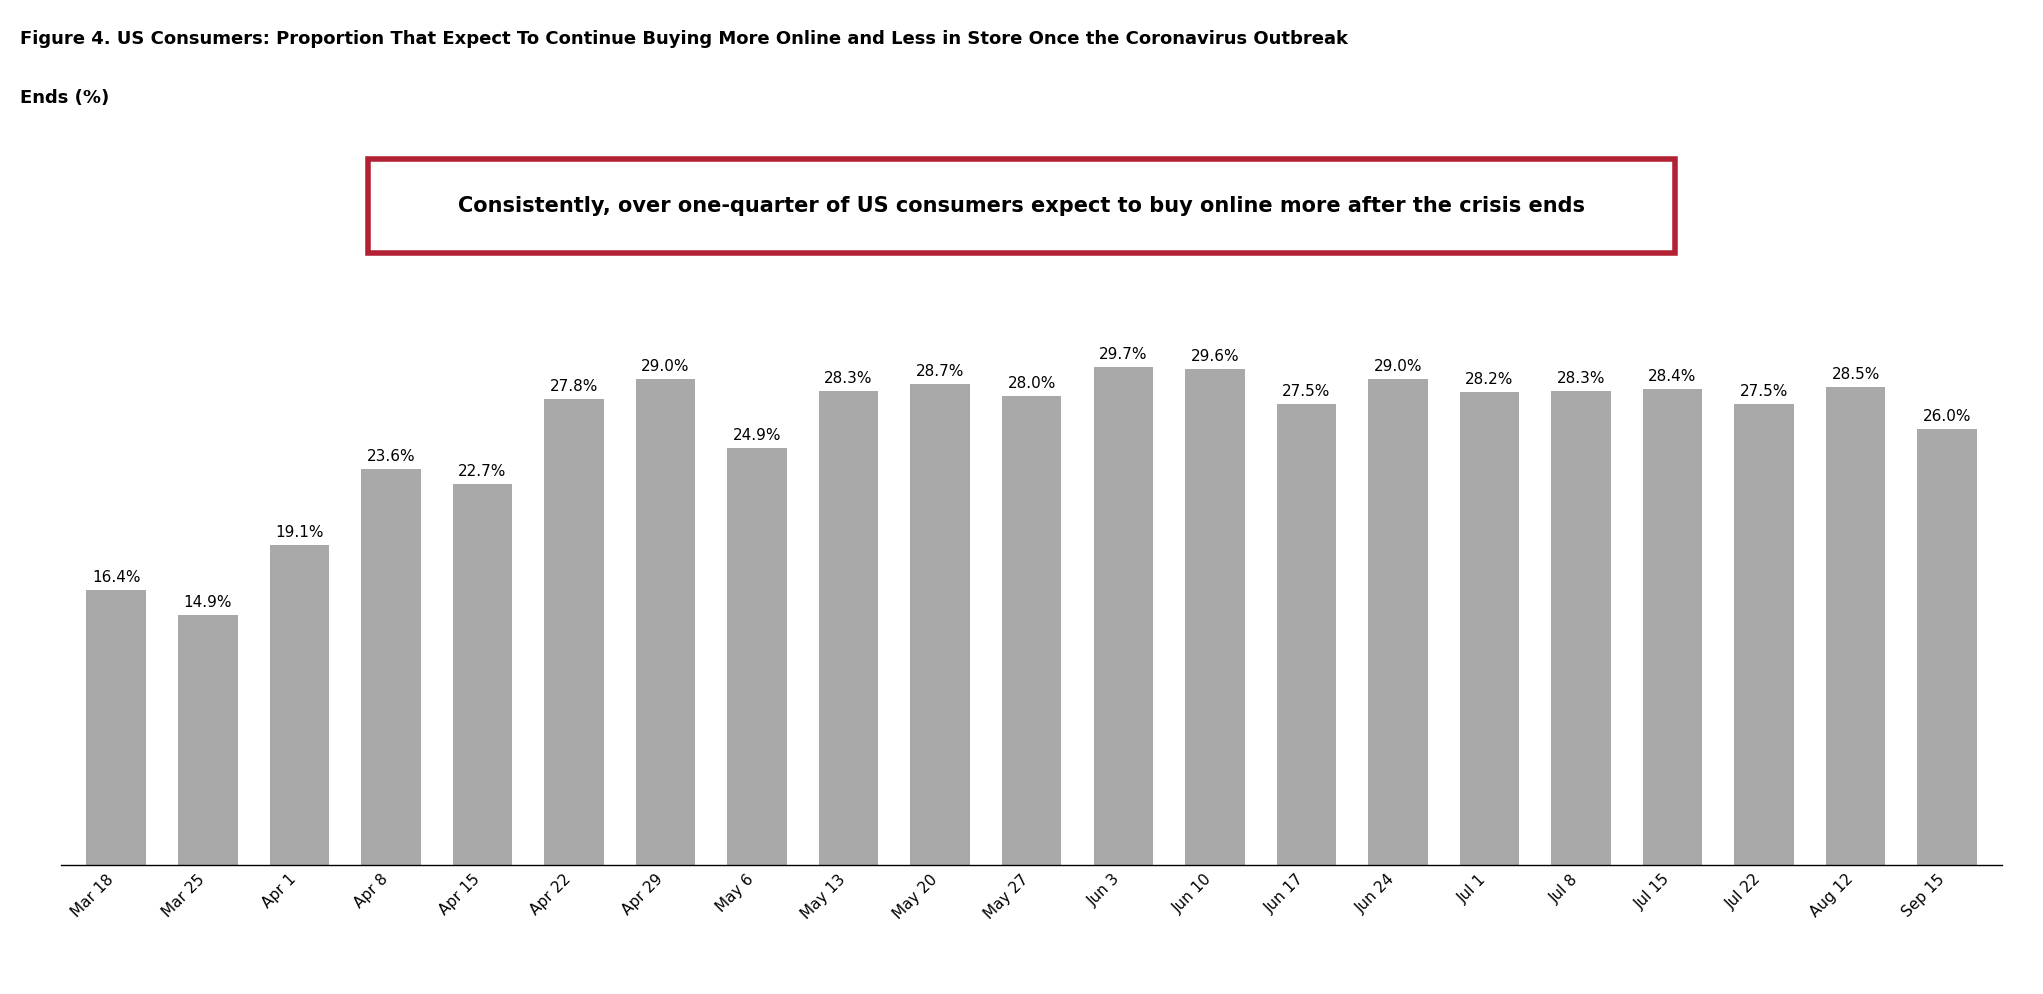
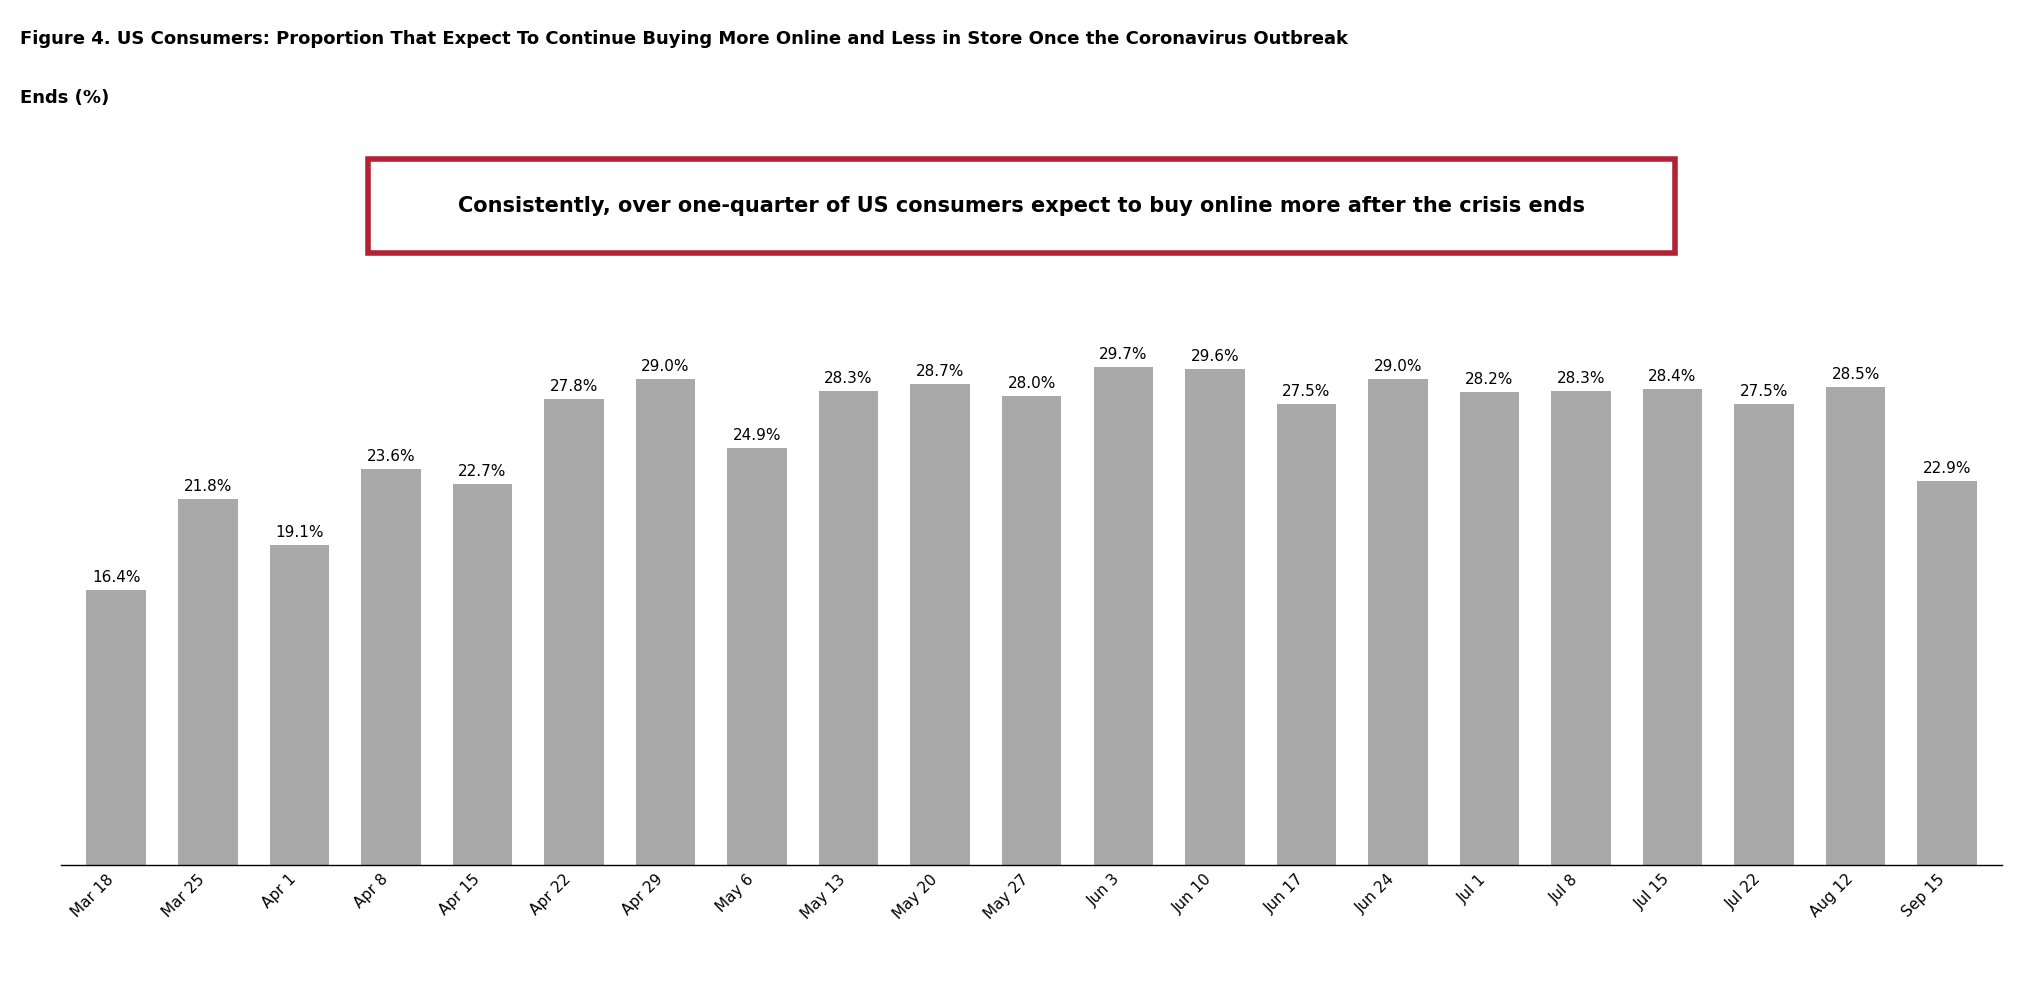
Mar 25: 14.9% -> 21.8%
Sep 15: 26.0% -> 22.9%
